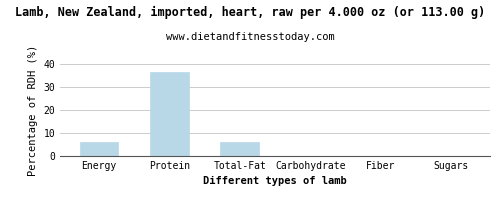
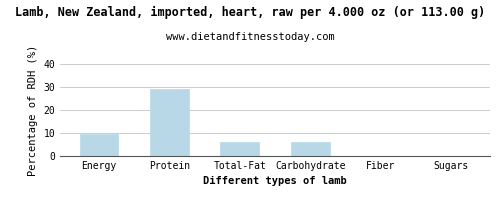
Energy: 6.3 -> 9.5
Protein: 36.5 -> 29.0
Carbohydrate: 0.2 -> 6.0
